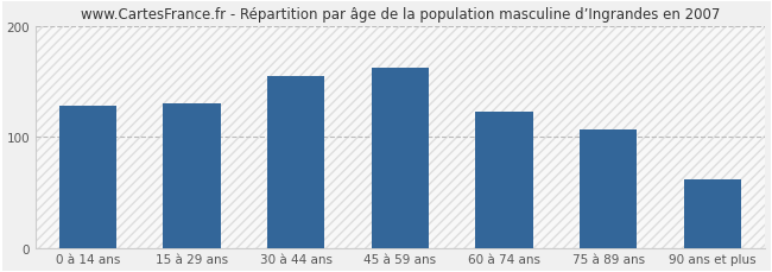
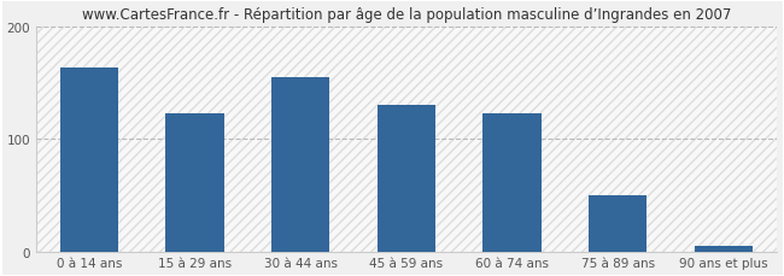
0 à 14 ans: 128 -> 163
15 à 29 ans: 130 -> 122
45 à 59 ans: 162 -> 130
75 à 89 ans: 106 -> 50
90 ans et plus: 62 -> 5
